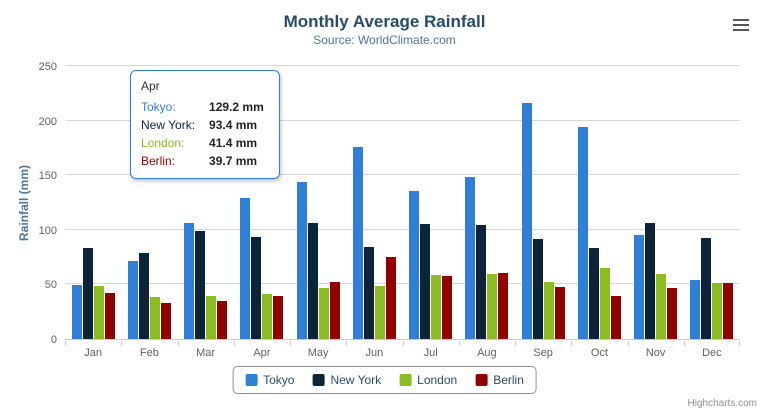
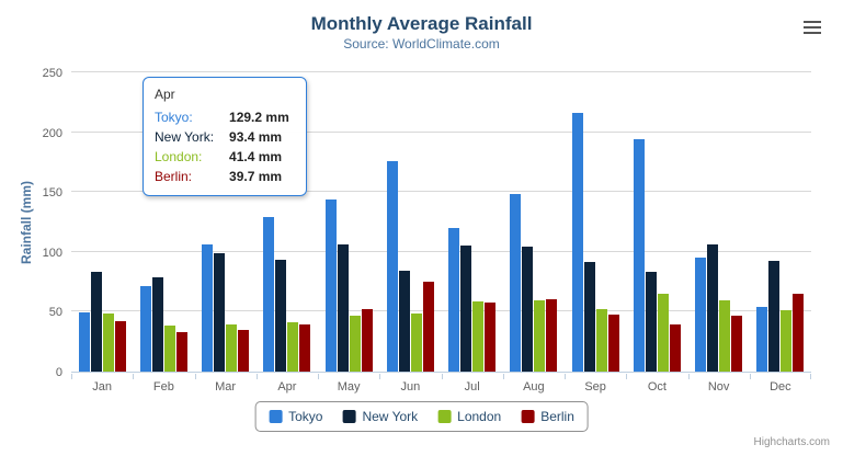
Tokyo/Jul: 136 -> 120
Berlin/Dec: 51 -> 65
